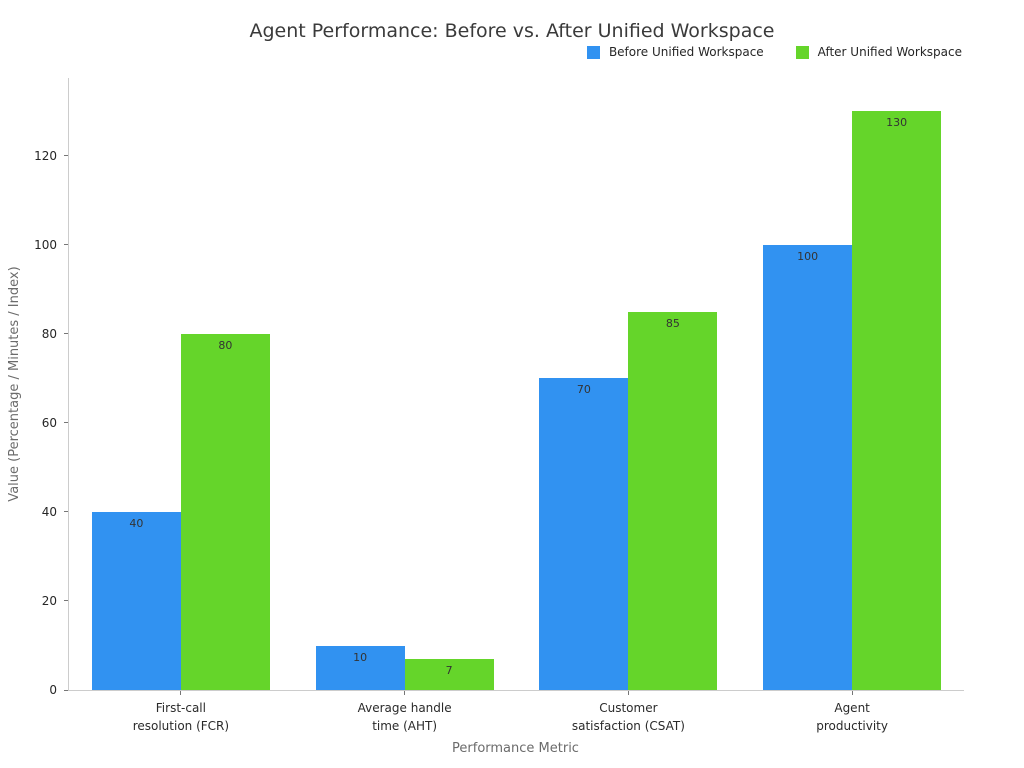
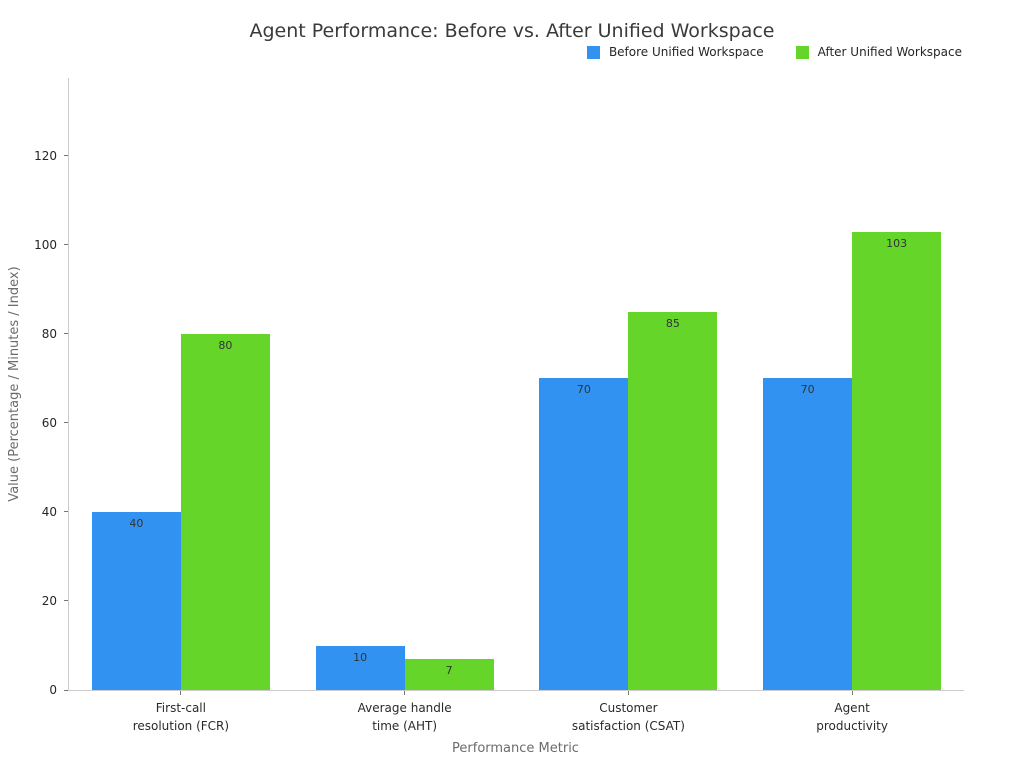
Before Unified Workspace/Agent productivity: 100 -> 70
After Unified Workspace/Agent productivity: 130 -> 103
